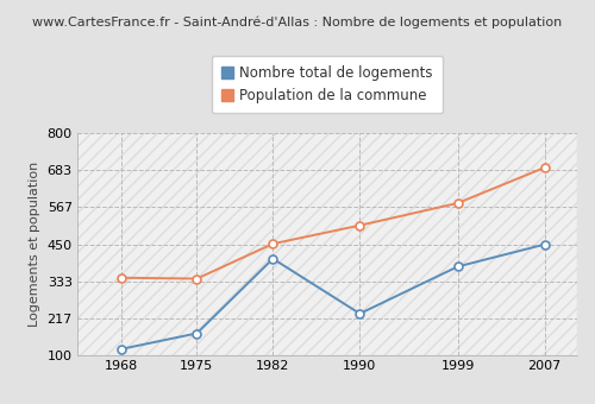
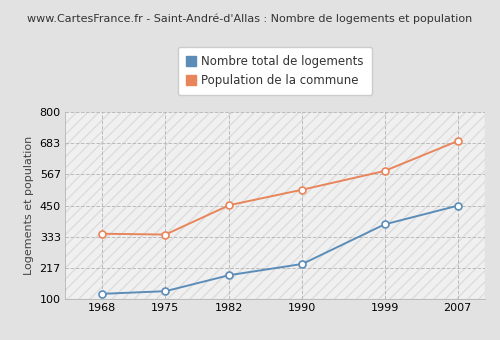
Nombre total de logements/1975: 170 -> 130
Nombre total de logements/1982: 405 -> 190
